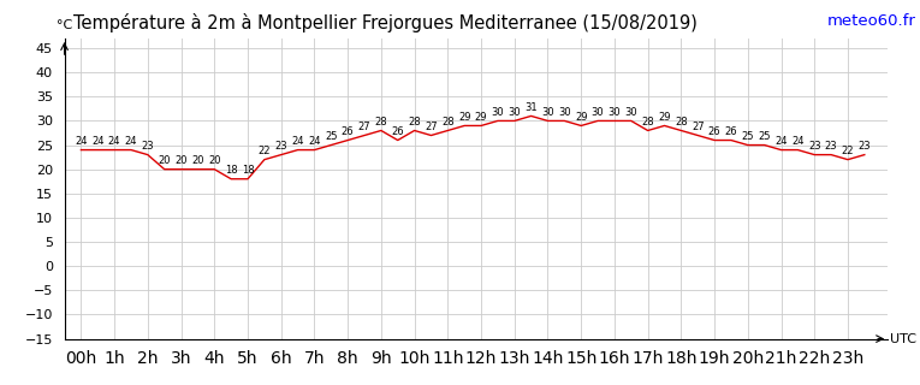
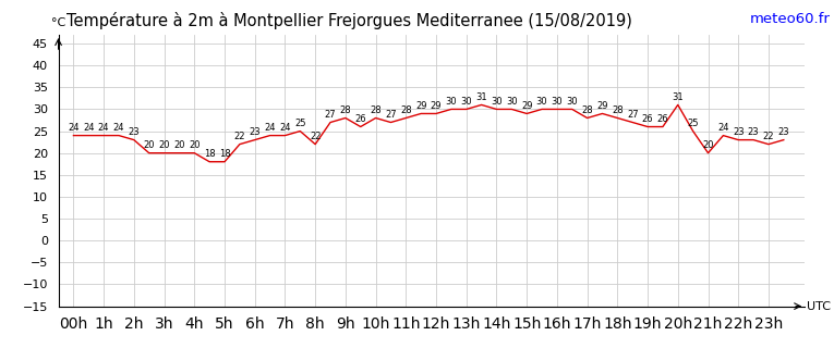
8h: 26 -> 22
20h: 25 -> 31
21h: 24 -> 20
